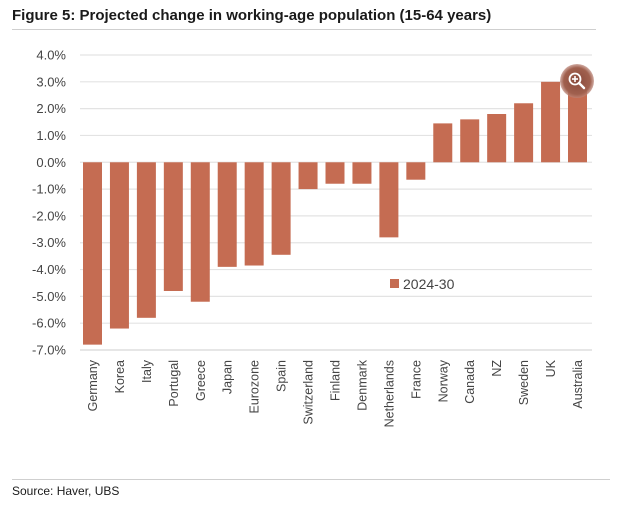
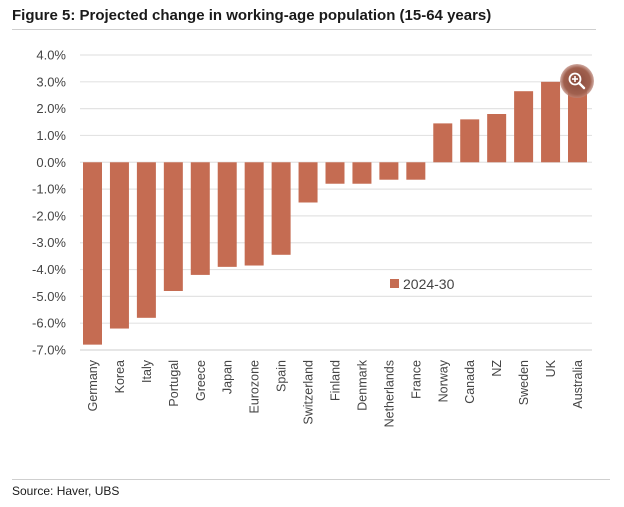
Greece: -5.2% -> -4.2%
Switzerland: -1.0% -> -1.5%
Netherlands: -2.8% -> -0.7%
Sweden: 2.2% -> 2.6%
